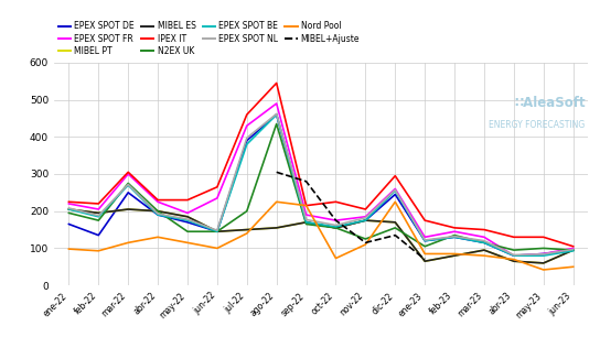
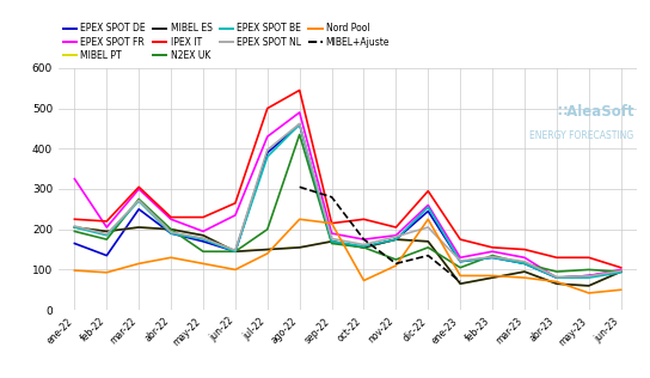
EPEX SPOT FR/ene-22: 220 -> 325
IPEX IT/jul-22: 460 -> 500
EPEX SPOT NL/dic-22: 257 -> 205
